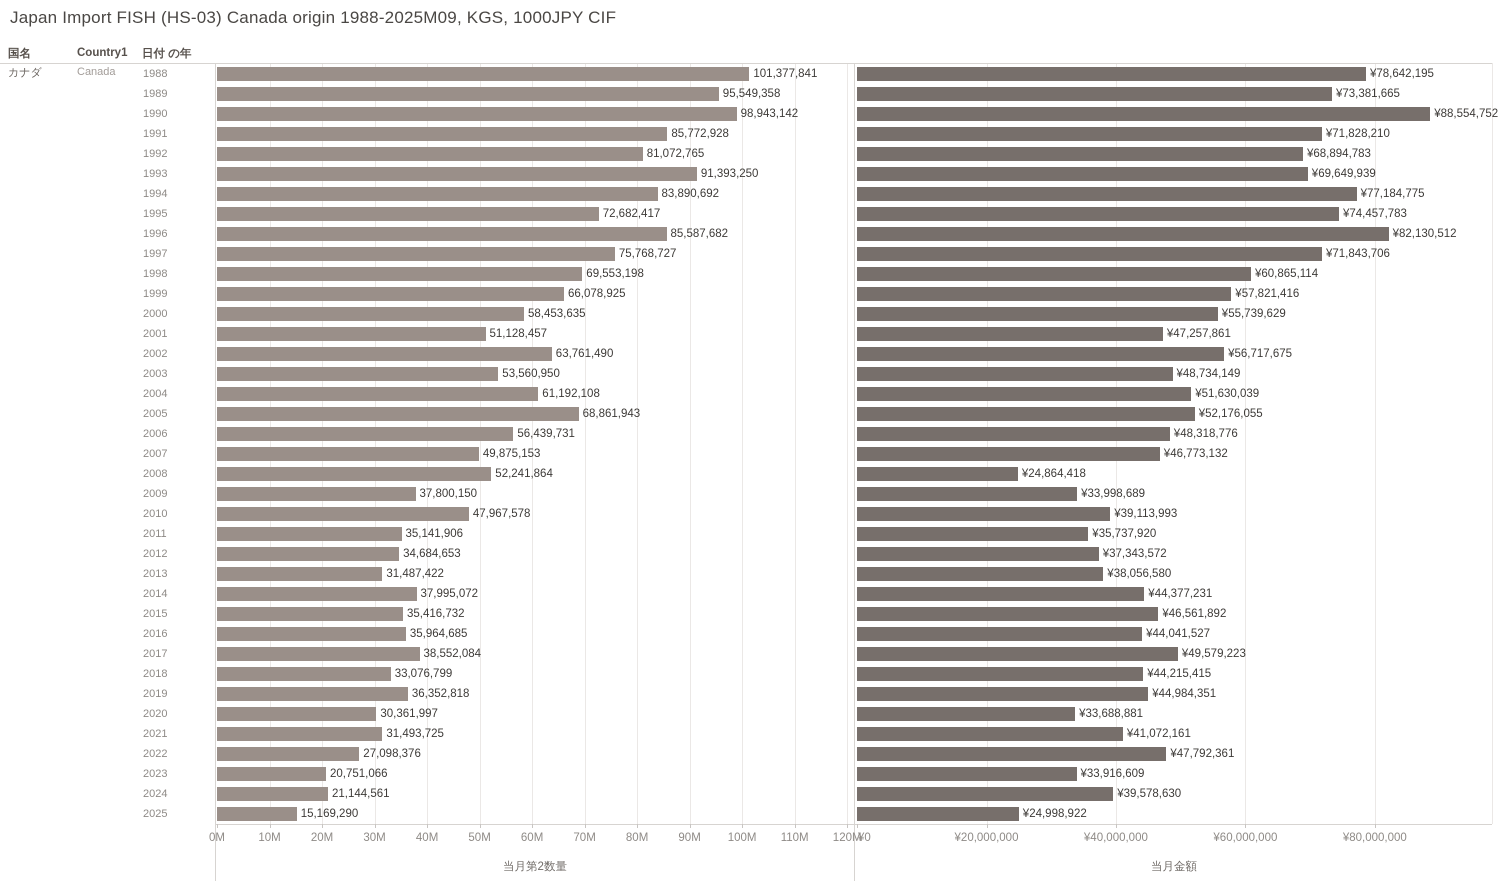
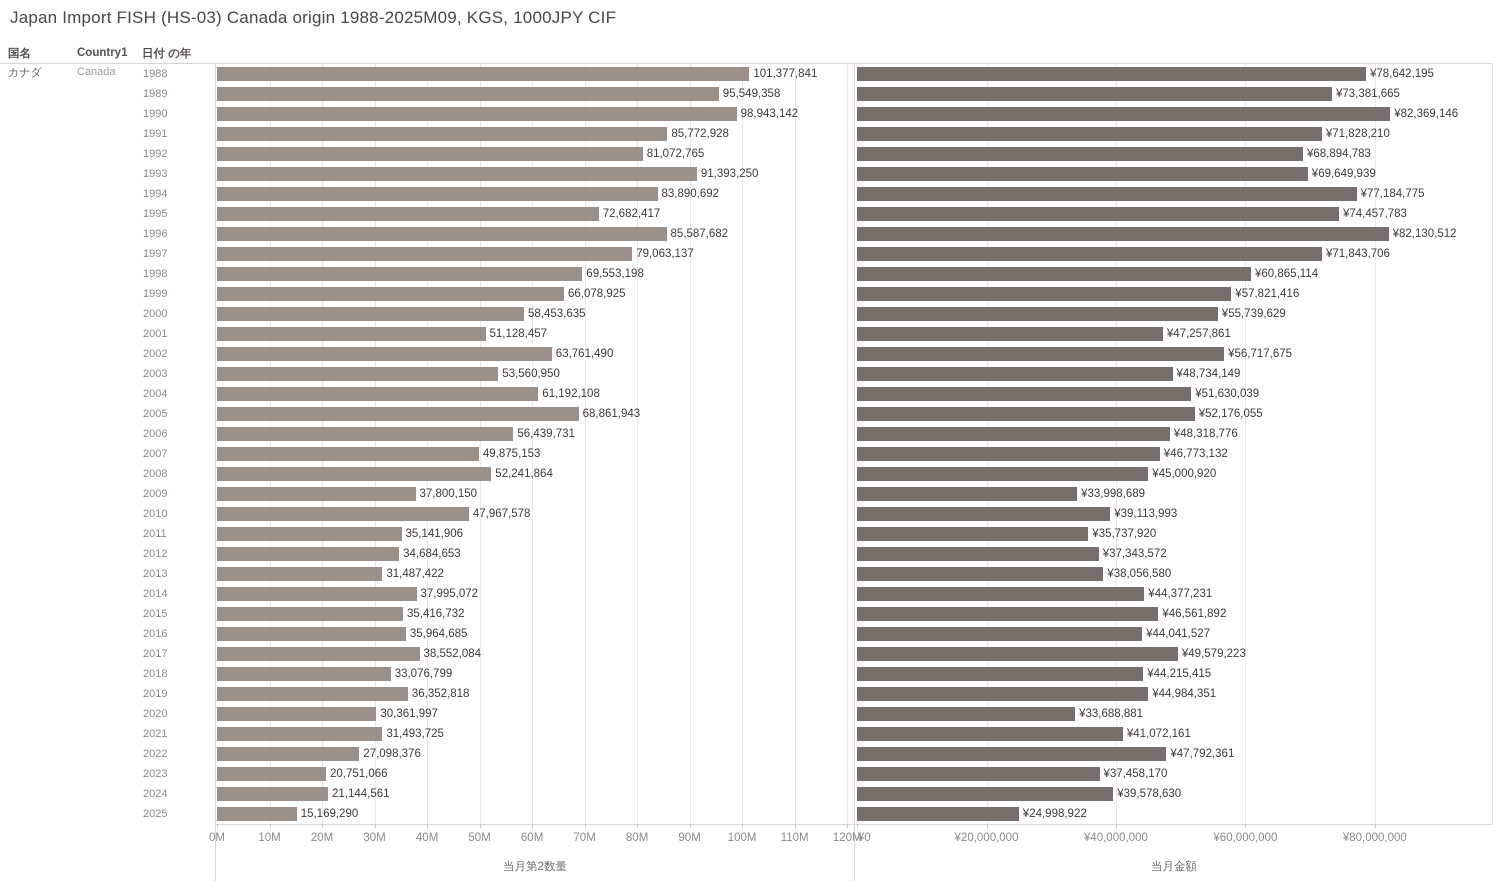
当月金額/1990: ¥88,554,752 -> ¥82,369,146
当月第2数量/1997: 75,768,727 -> 79,063,137
当月金額/2008: ¥24,864,418 -> ¥45,000,920
当月金額/2023: ¥33,916,609 -> ¥37,458,170
